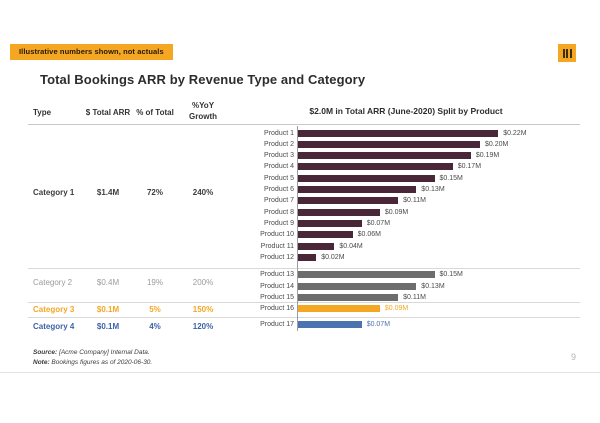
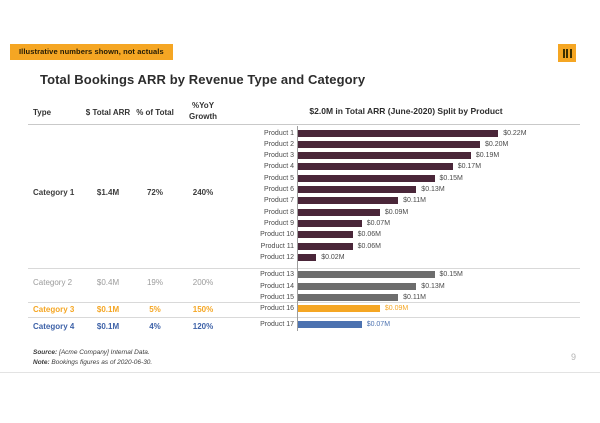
Product 11: $0.04M -> $0.06M
